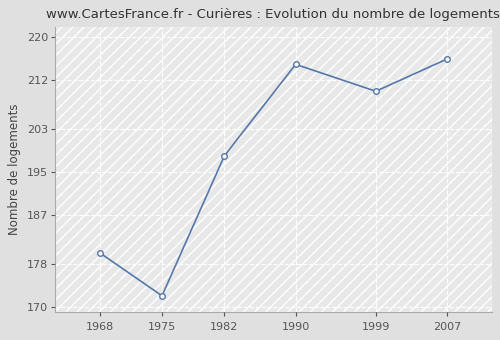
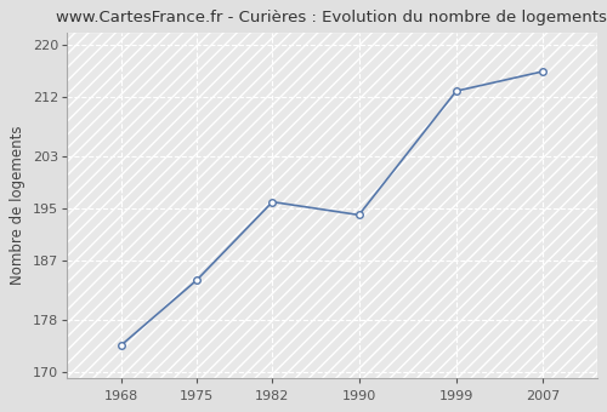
1968: 180 -> 174
1975: 172 -> 184
1982: 198 -> 196
1990: 215 -> 194
1999: 210 -> 213
